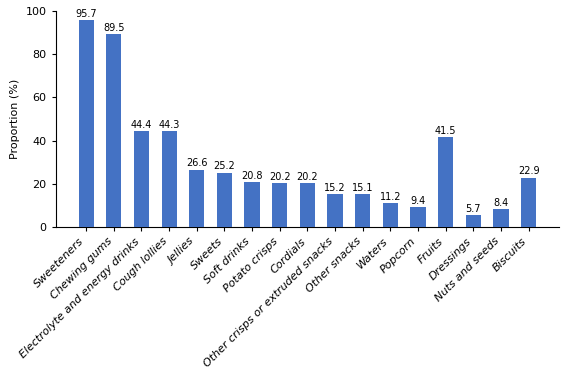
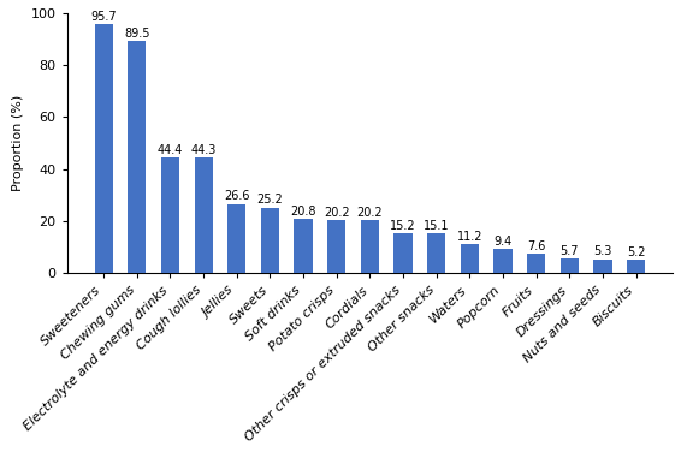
Fruits: 41.5 -> 7.6
Nuts and seeds: 8.4 -> 5.3
Biscuits: 22.9 -> 5.2
